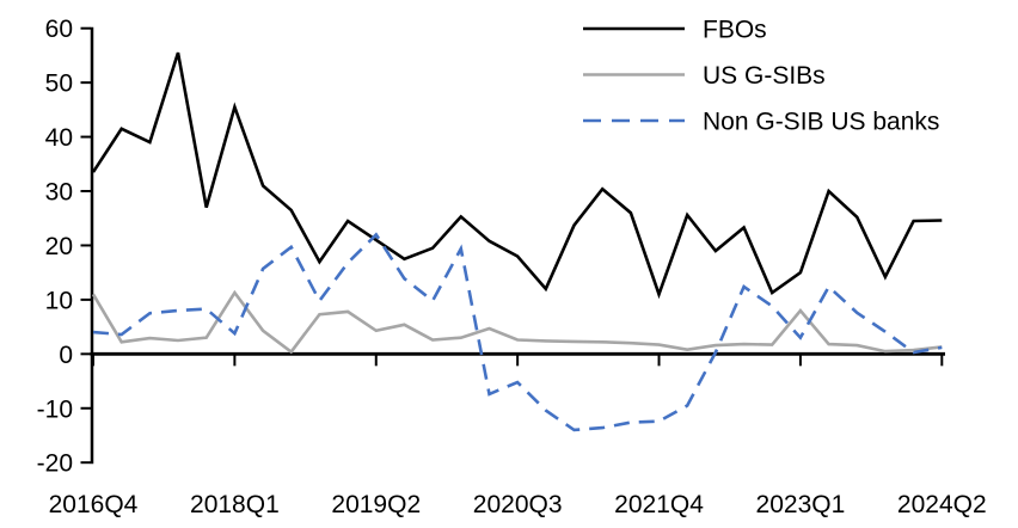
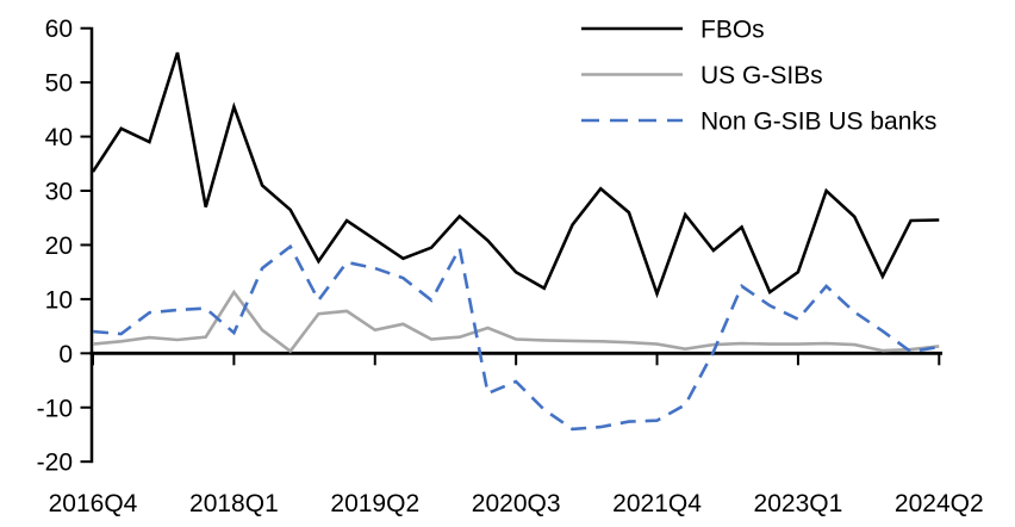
US G-SIBs/2016Q4: 11 -> 2
Non G-SIB US banks/2019Q2: 22 -> 16
FBOs/2020Q3: 18 -> 15
US G-SIBs/2023Q1: 8 -> 2
Non G-SIB US banks/2023Q1: 3 -> 6
